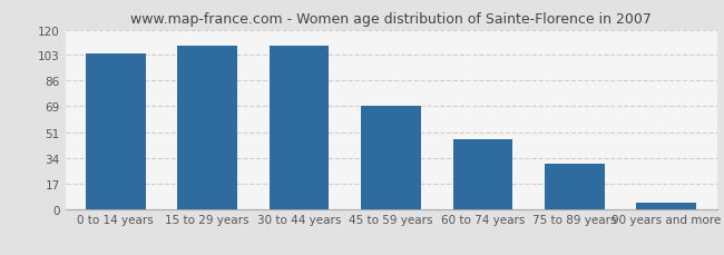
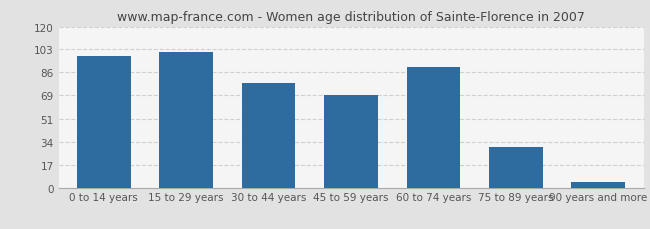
0 to 14 years: 104 -> 98
15 to 29 years: 109 -> 101
30 to 44 years: 109 -> 78
60 to 74 years: 47 -> 90
